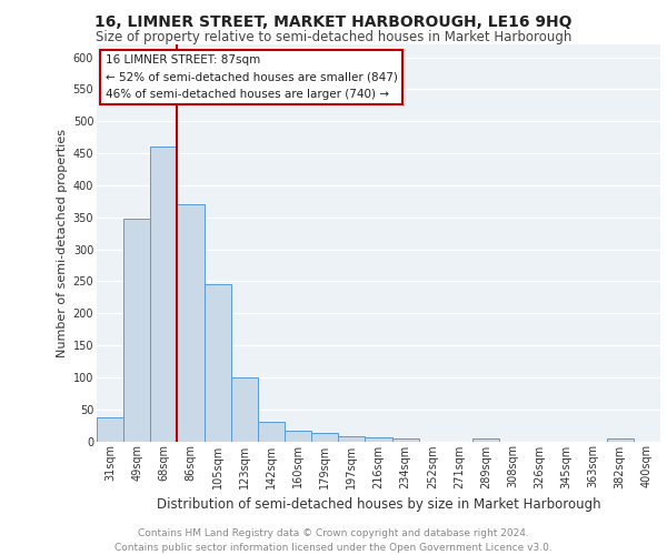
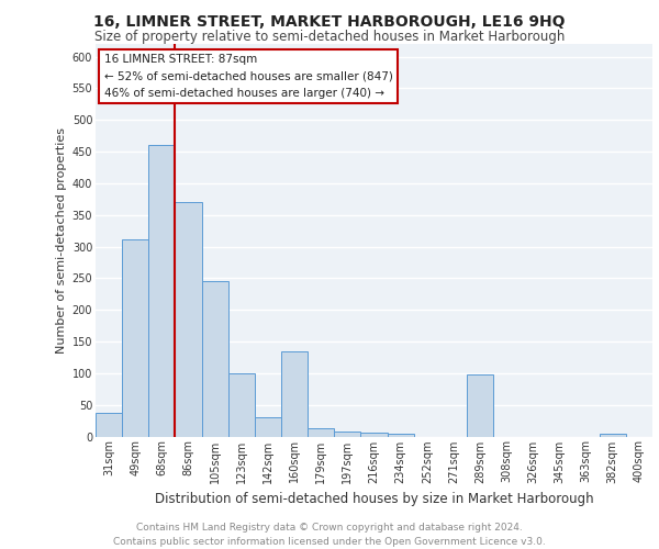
49sqm: 348 -> 312
160sqm: 17 -> 134
289sqm: 5 -> 98
